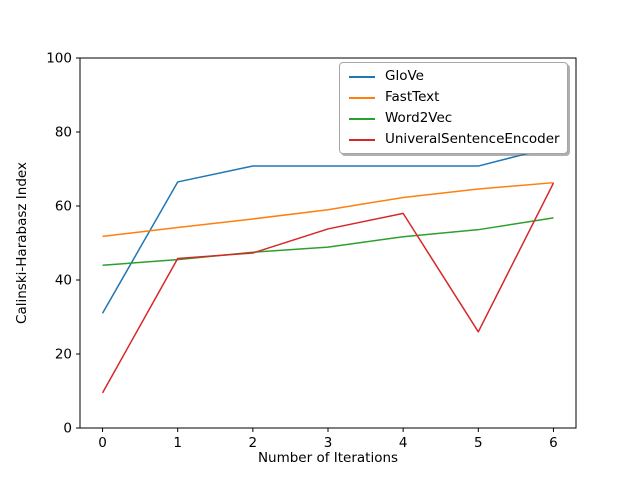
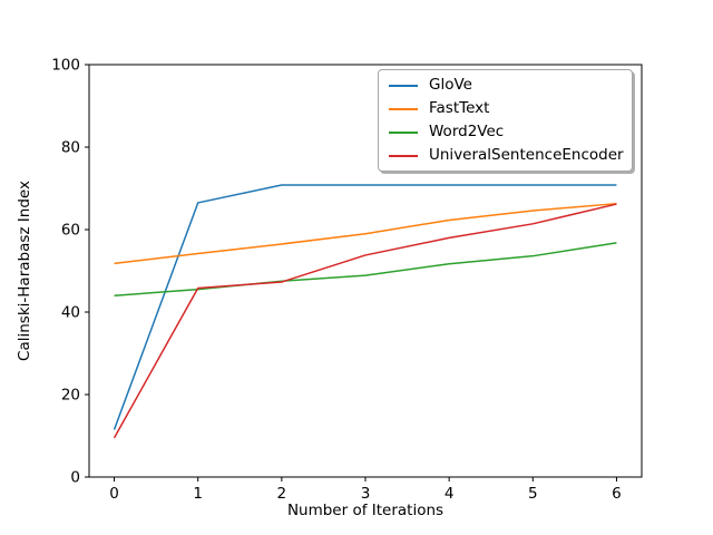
GloVe/0: 31 -> 12
UniveralSentenceEncoder/5: 26 -> 61
GloVe/6: 76 -> 71
